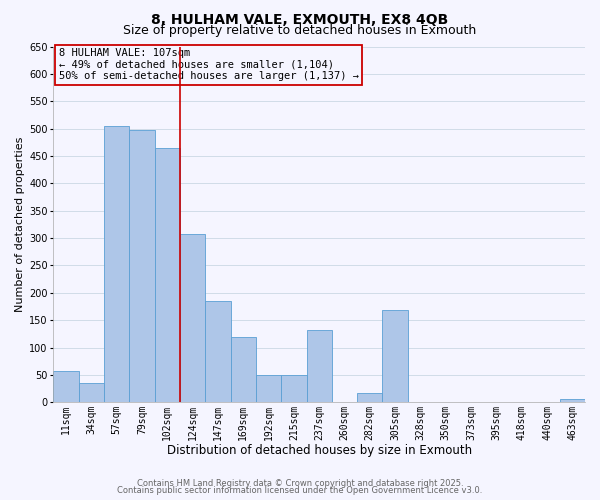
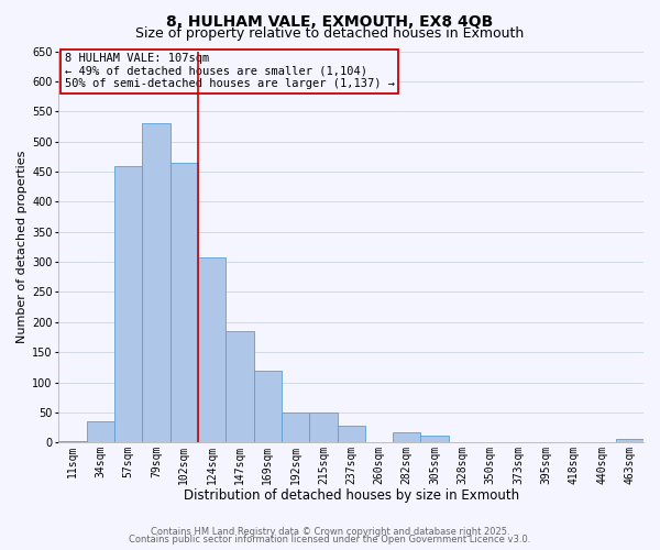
11sqm: 58 -> 3
57sqm: 504 -> 460
79sqm: 498 -> 530
237sqm: 132 -> 28
305sqm: 168 -> 12
